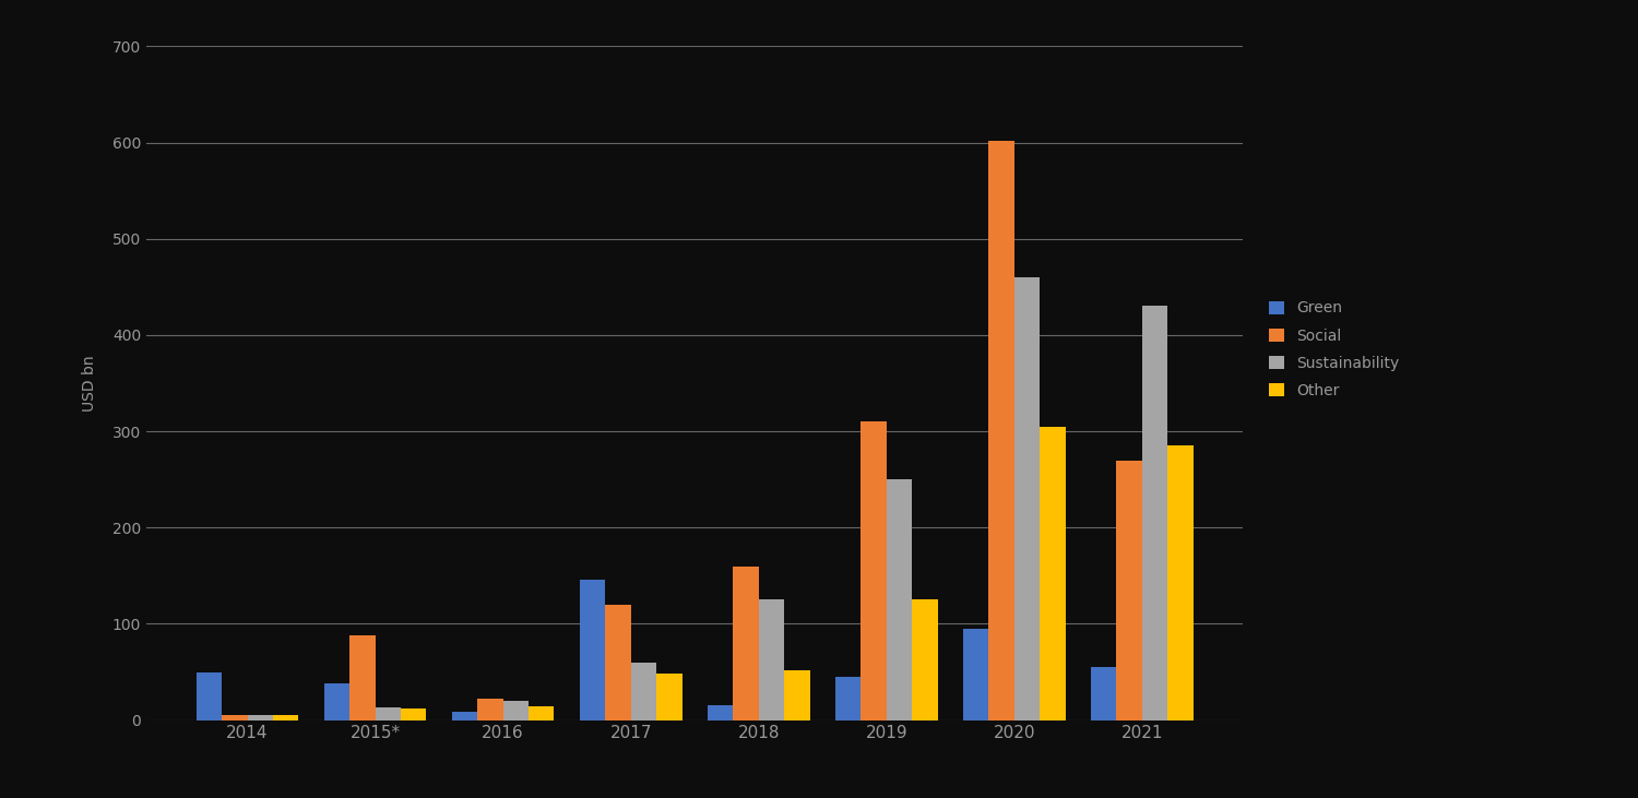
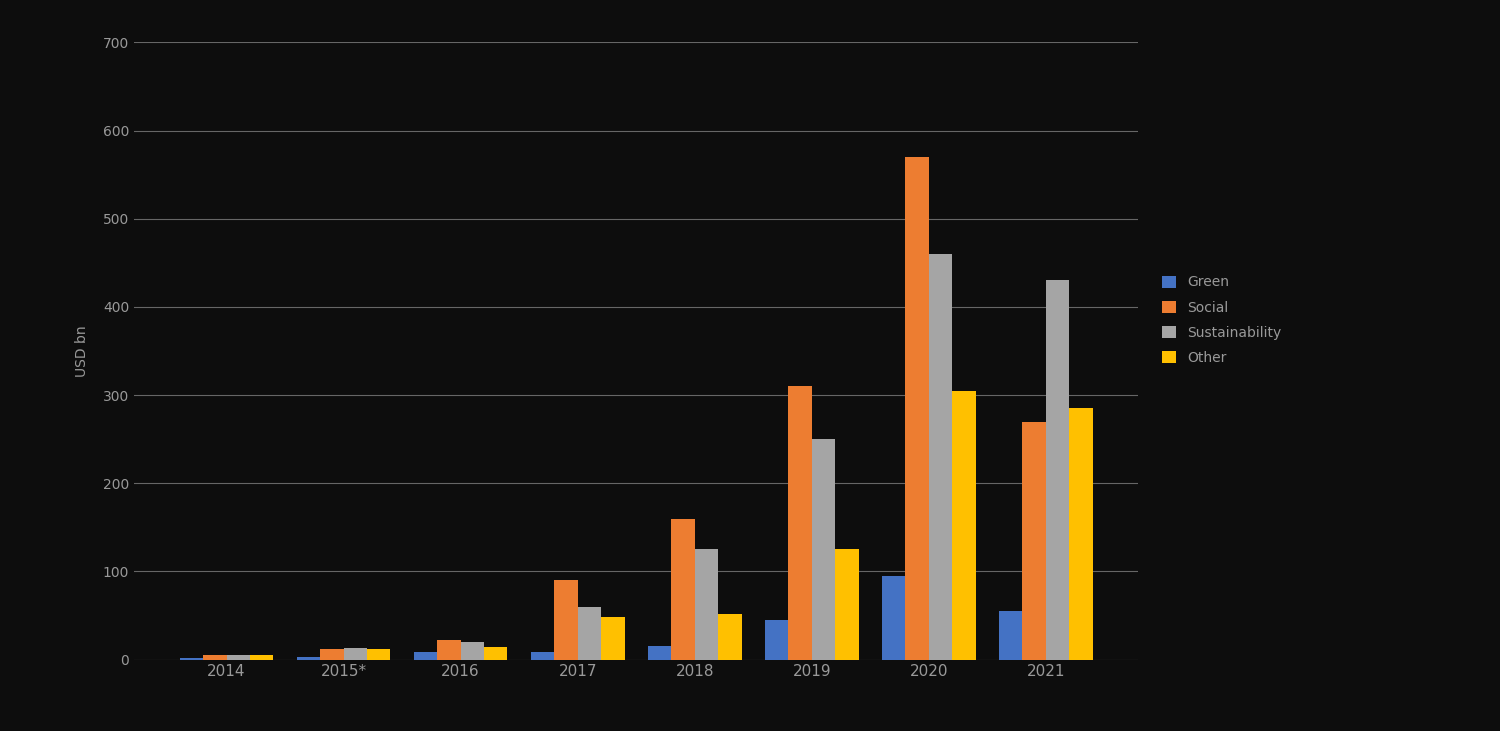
Green/2014: 50 -> 2
Green/2015*: 38 -> 3
Social/2015*: 88 -> 12
Green/2017: 146 -> 9
Social/2017: 120 -> 90
Social/2020: 602 -> 570
